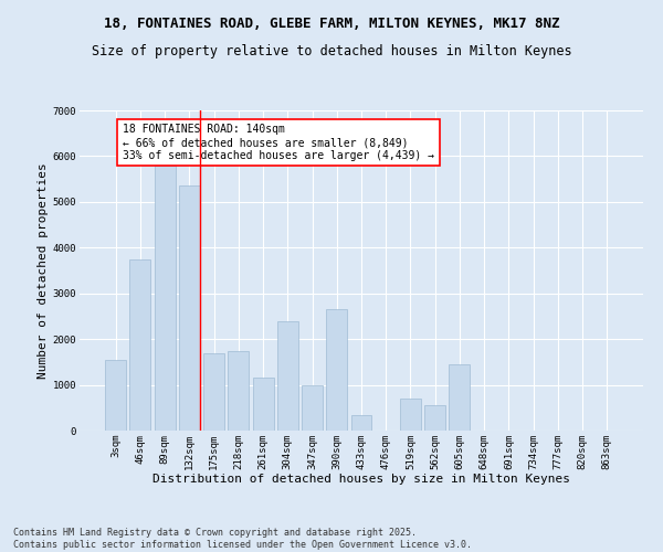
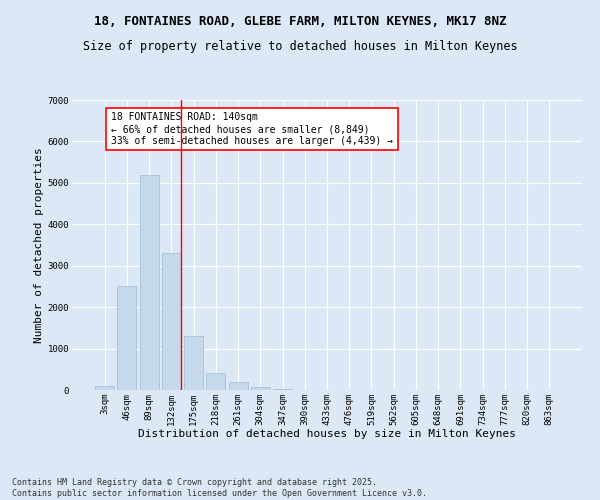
3sqm: 1550 -> 100
46sqm: 3750 -> 2500
89sqm: 5800 -> 5200
132sqm: 5350 -> 3300
175sqm: 1700 -> 1300
218sqm: 1750 -> 400
261sqm: 1150 -> 200
304sqm: 2400 -> 80
347sqm: 1000 -> 30
390sqm: 2650 -> 10
433sqm: 350 -> 0
519sqm: 700 -> 0
562sqm: 550 -> 0
605sqm: 1450 -> 0
